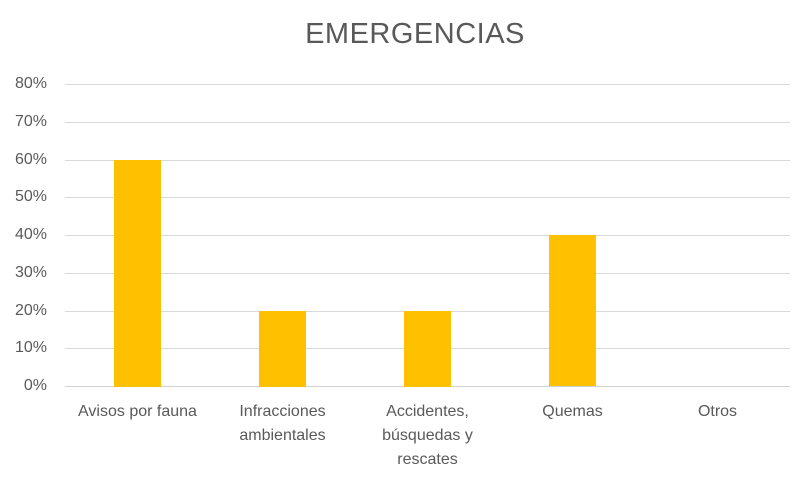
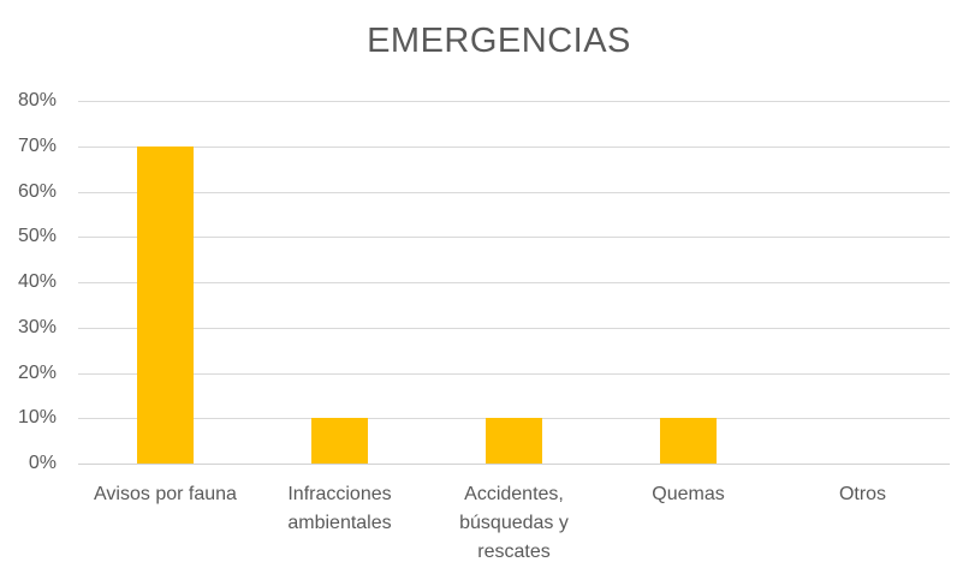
Avisos por fauna: 60% -> 70%
Infracciones ambientales: 20% -> 10%
Accidentes, búsquedas y rescates: 20% -> 10%
Quemas: 40% -> 10%
